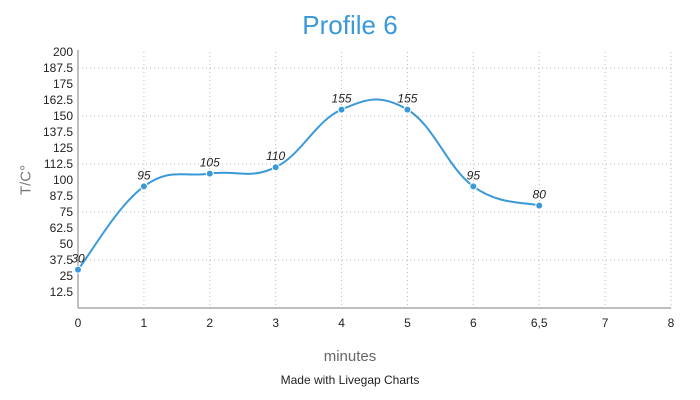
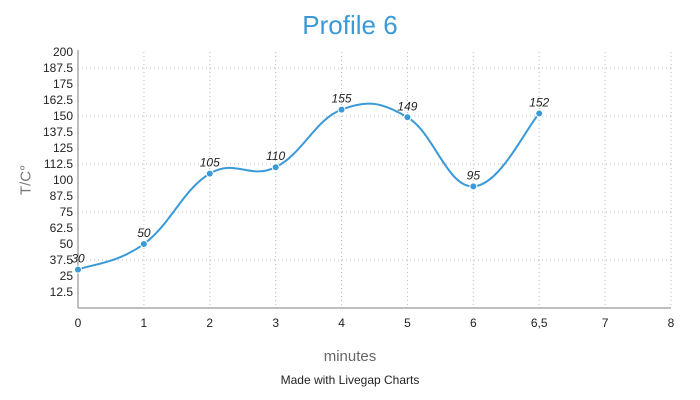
1: 95 -> 50
5: 155 -> 149
6,5: 80 -> 152
